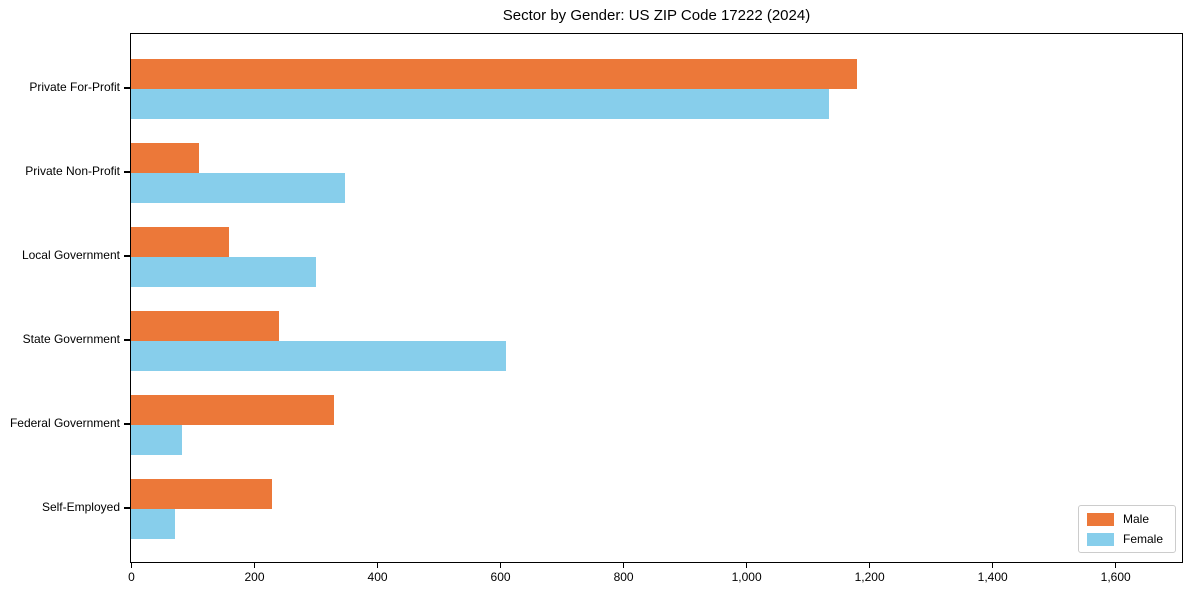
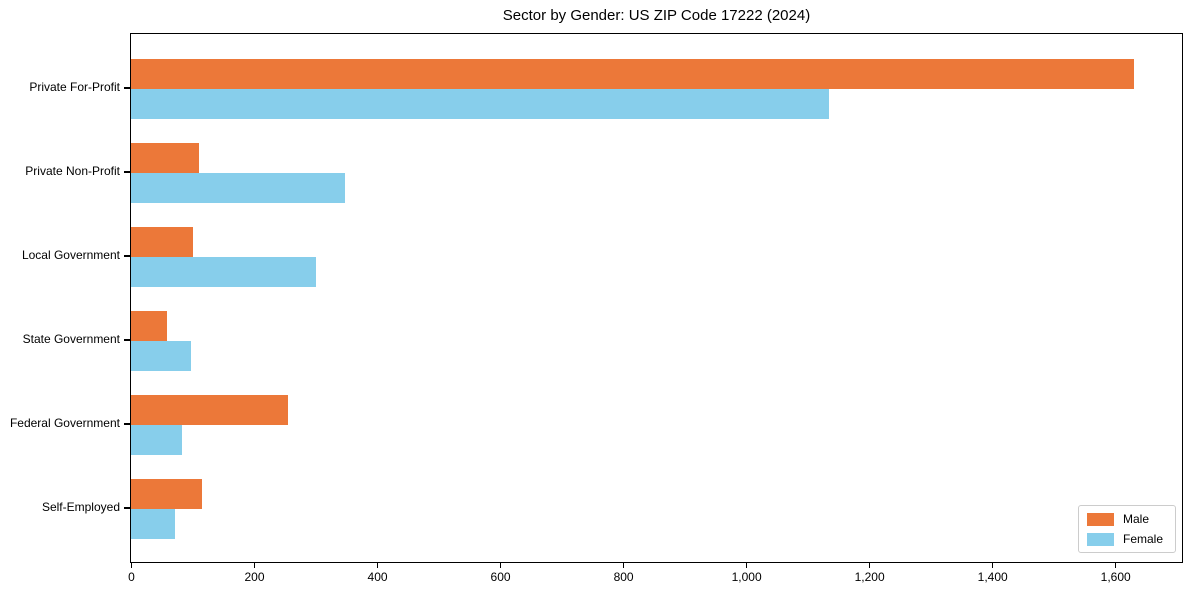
Male/Private For-Profit: 1180 -> 1630
Male/Local Government: 160 -> 100
Male/State Government: 240 -> 60
Female/State Government: 610 -> 100
Male/Federal Government: 330 -> 260
Male/Self-Employed: 230 -> 120
